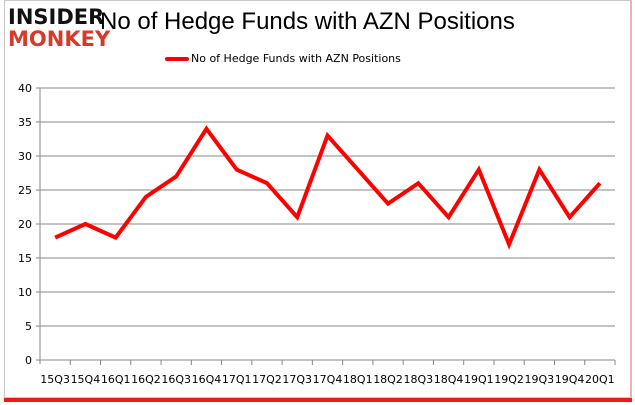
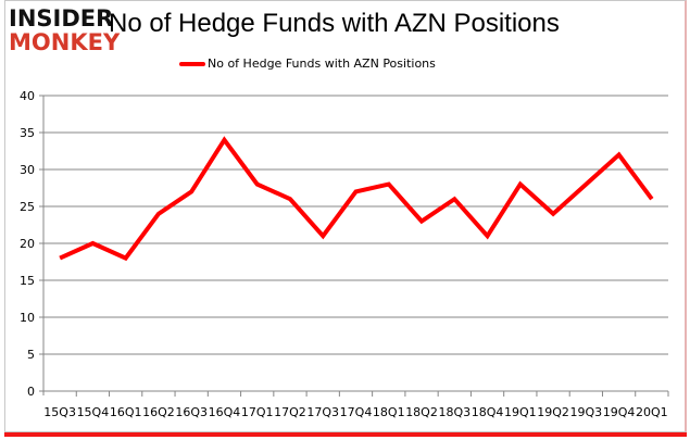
17Q4: 33 -> 27
19Q2: 17 -> 24
19Q4: 21 -> 32
